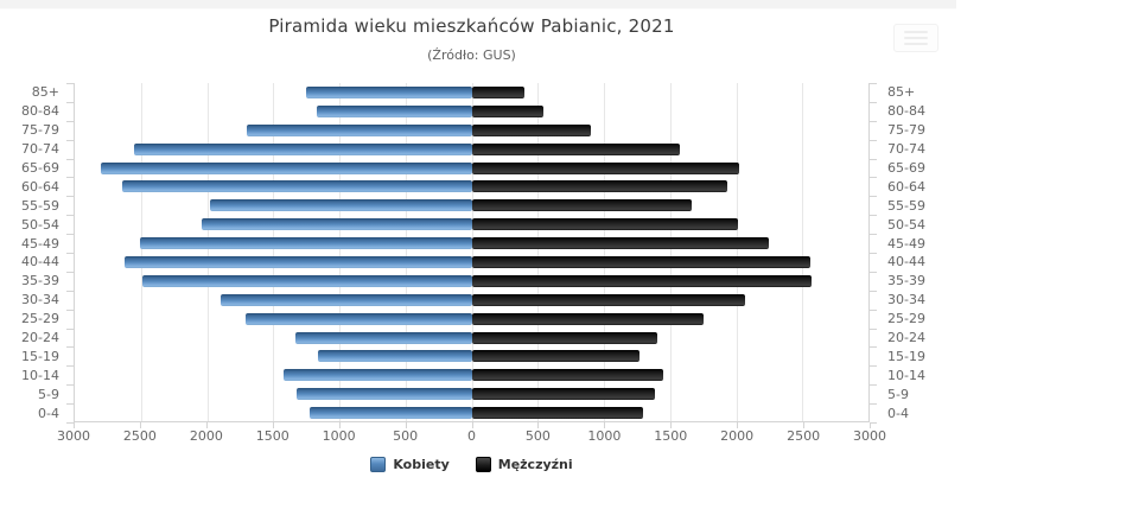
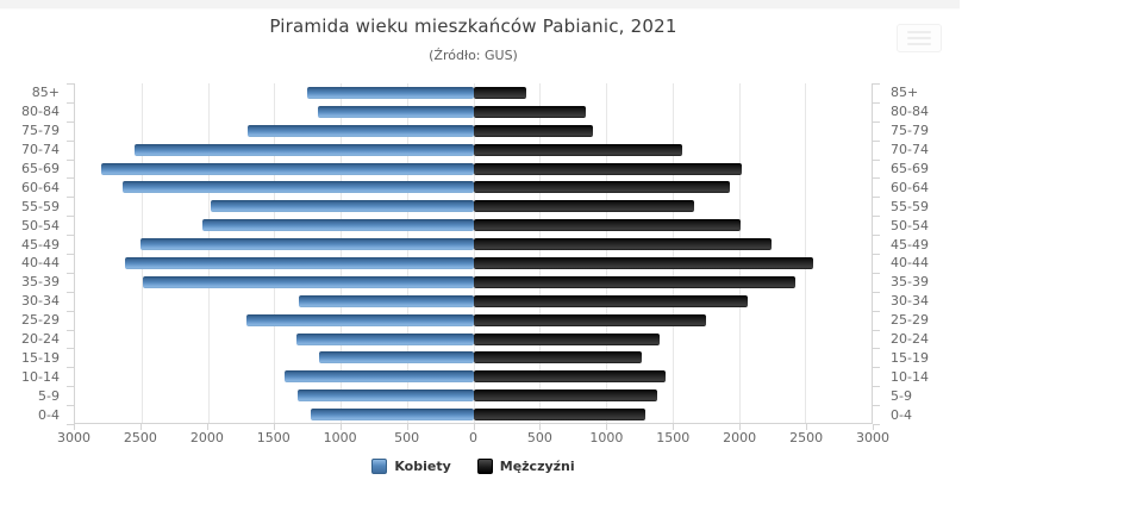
Mężczyźni/80-84: 540 -> 850
Mężczyźni/35-39: 2570 -> 2430
Kobiety/30-34: 1900 -> 1310
